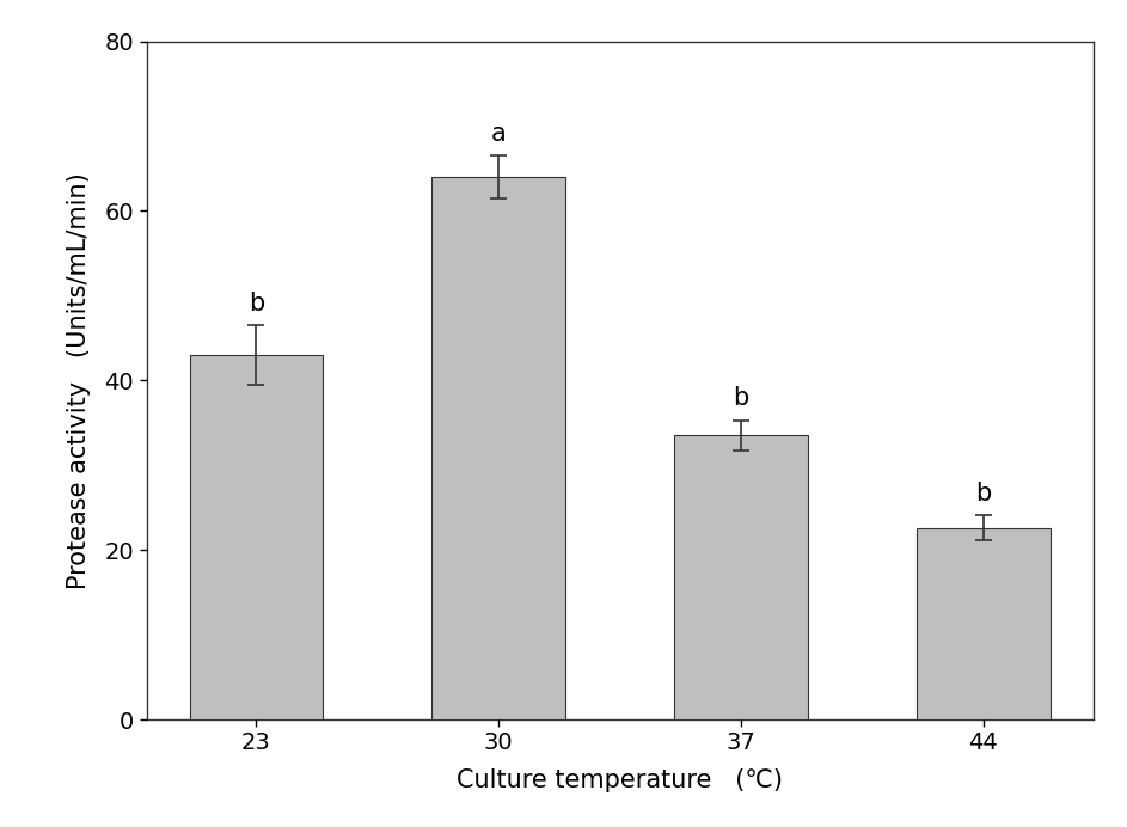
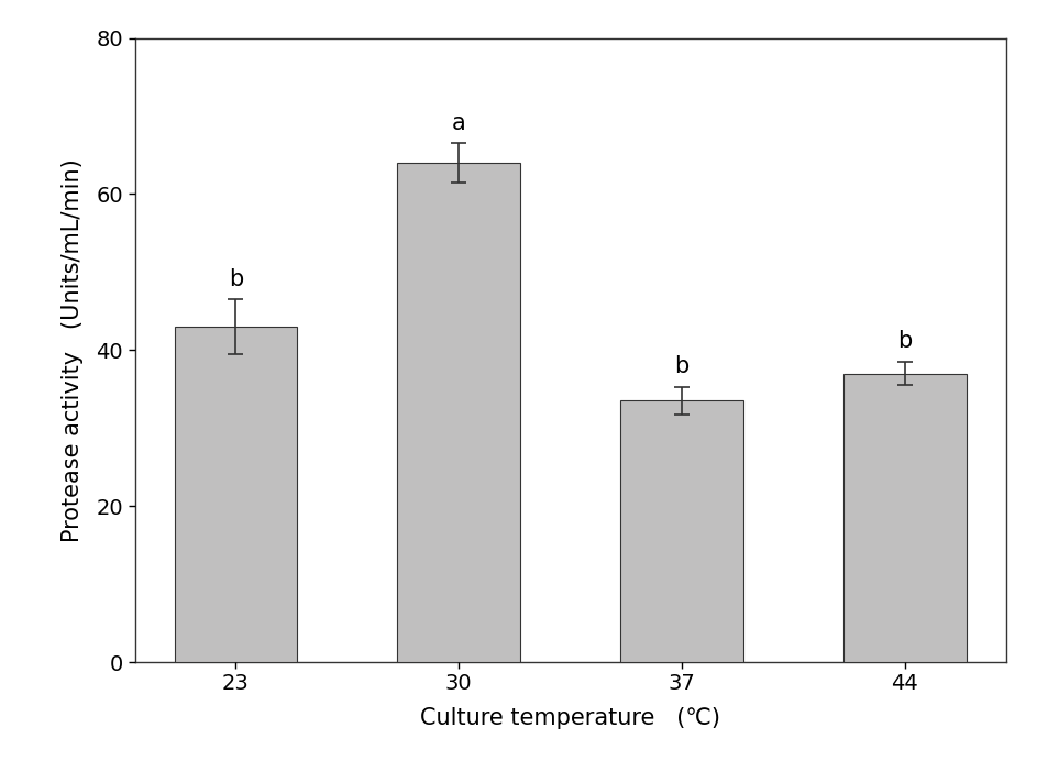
44: 22.6 -> 37.0
